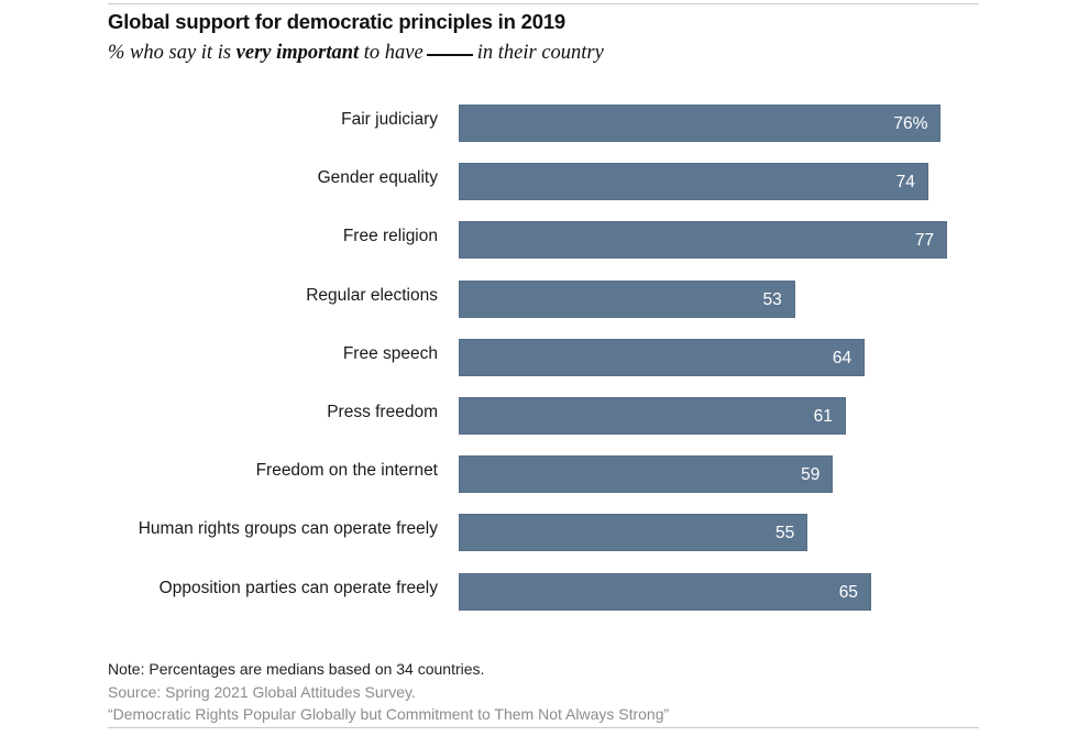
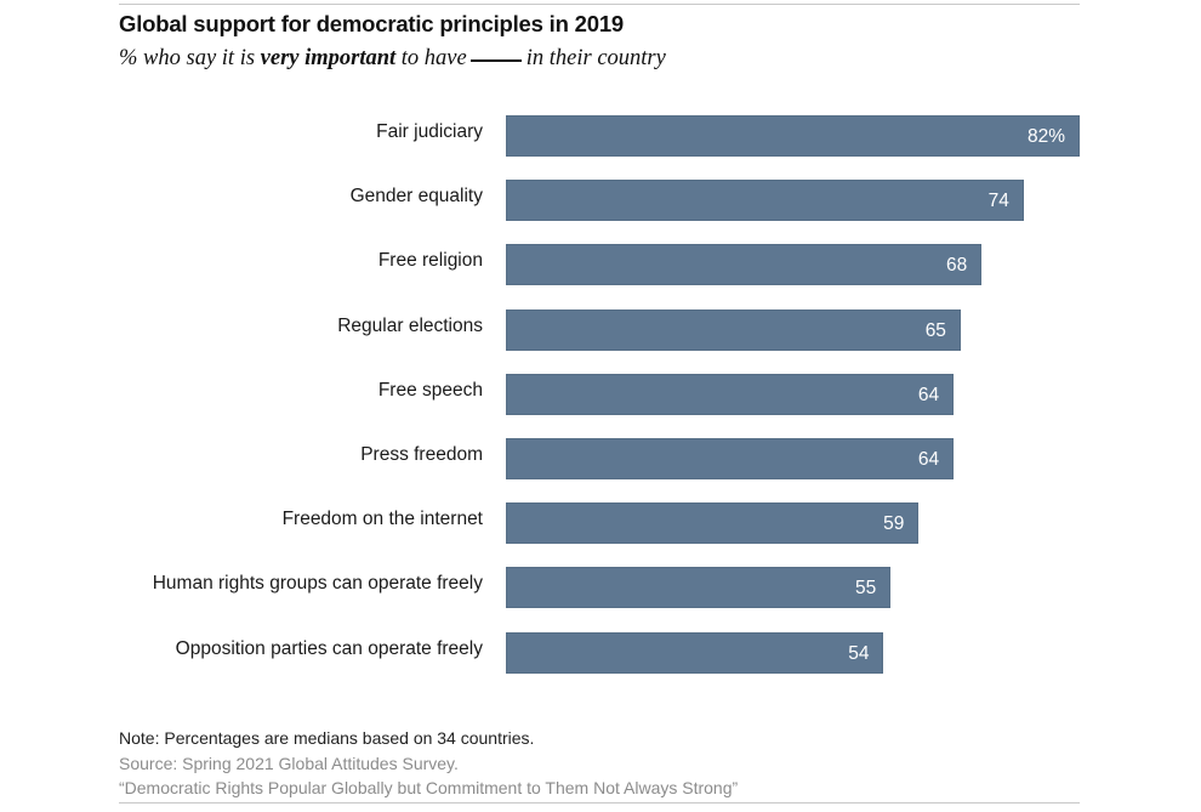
Fair judiciary: 76% -> 82%
Free religion: 77 -> 68
Regular elections: 53 -> 65
Press freedom: 61 -> 64
Opposition parties can operate freely: 65 -> 54
